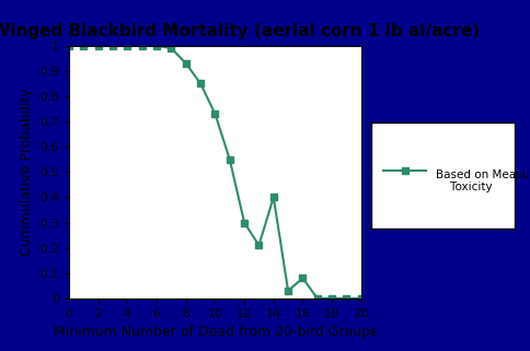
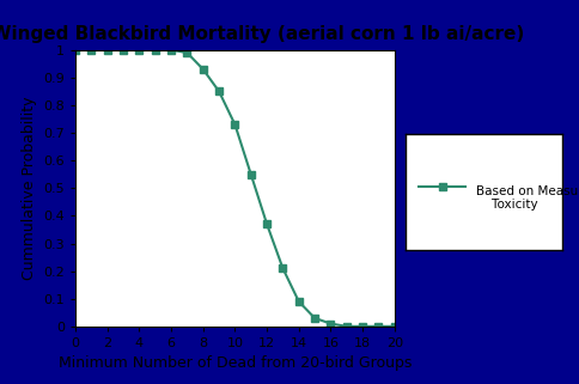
12: 0.30 -> 0.37
14: 0.40 -> 0.09
16: 0.08 -> 0.01
